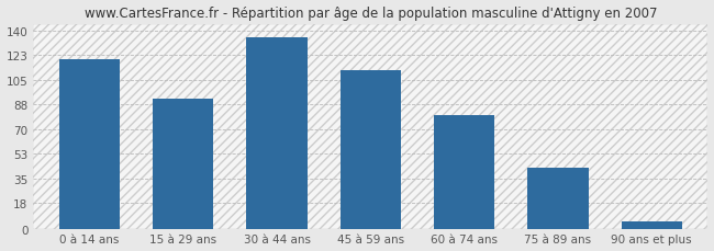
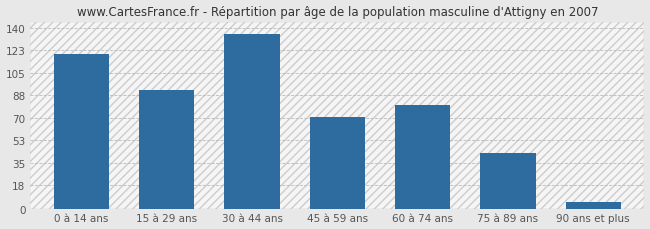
45 à 59 ans: 112 -> 71
